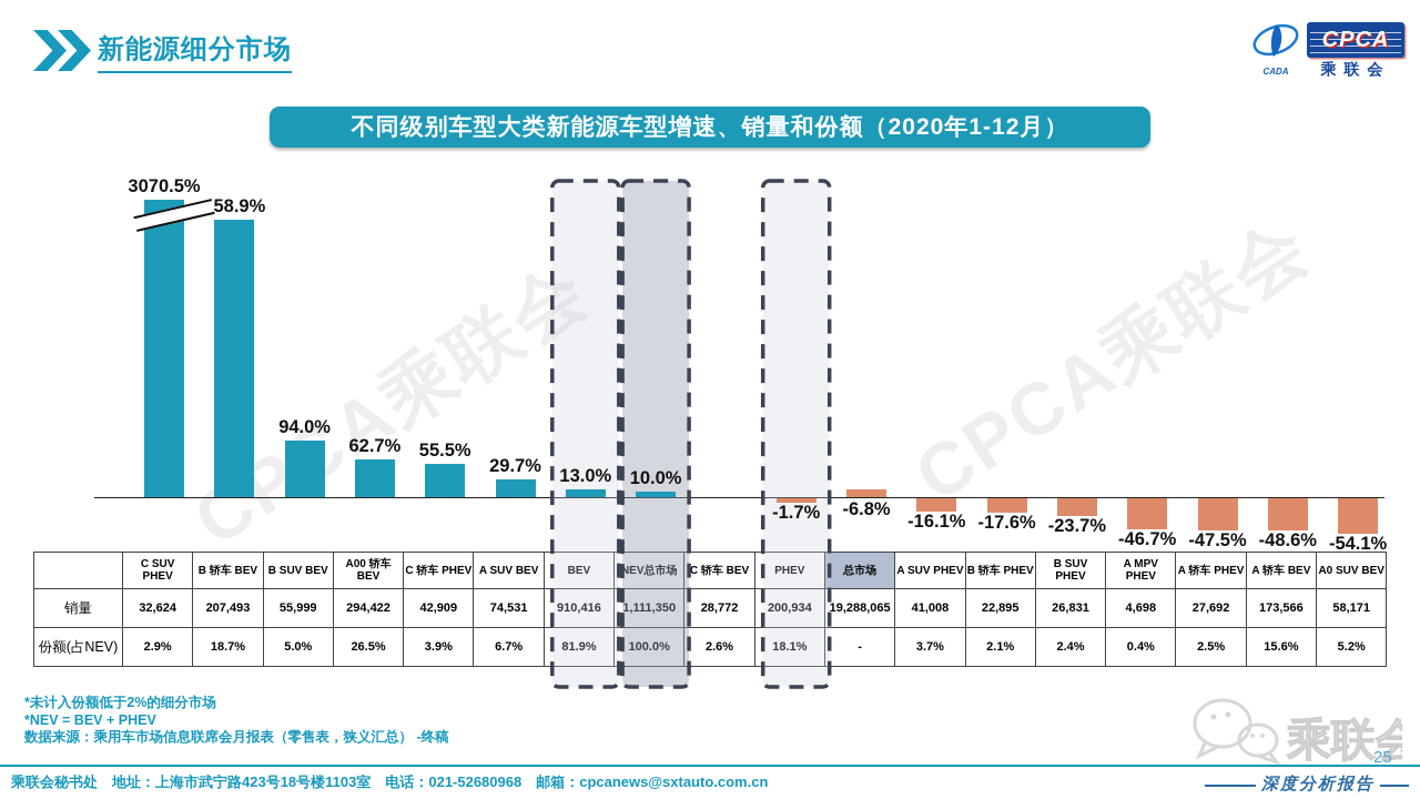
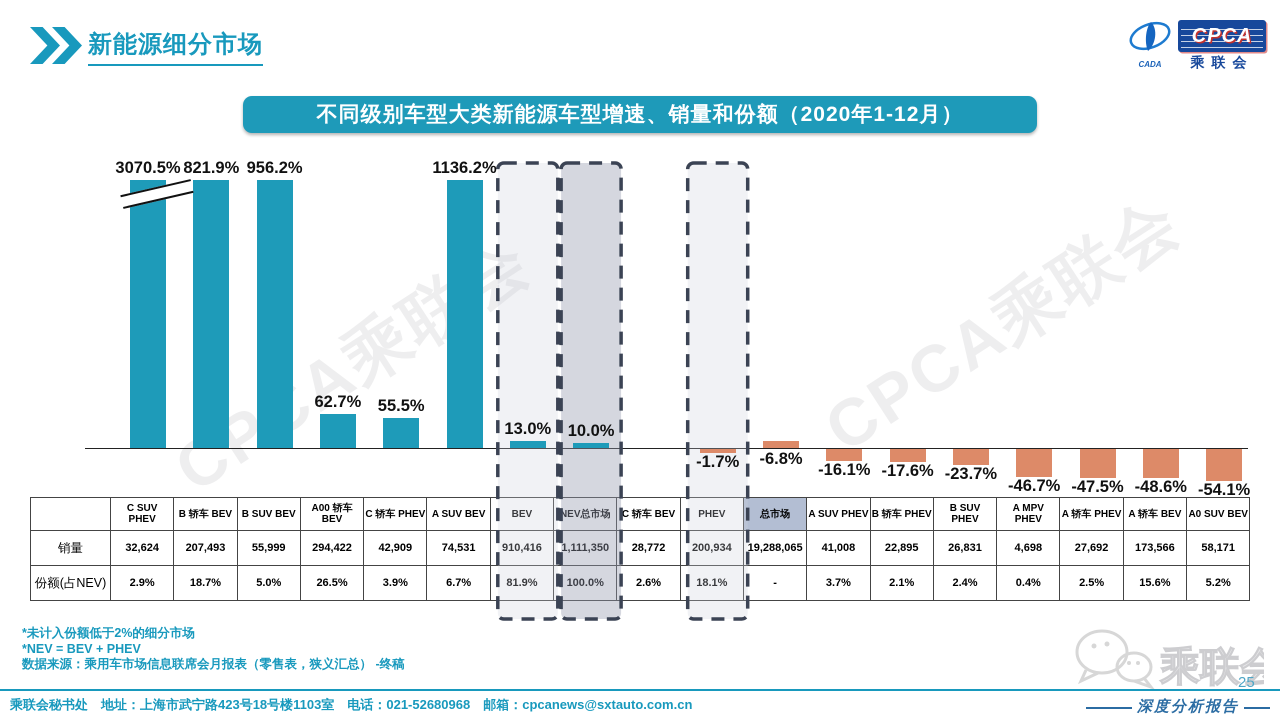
B 轿车 BEV: 458.9% -> 821.9%
B SUV BEV: 94.0% -> 956.2%
A SUV BEV: 29.7% -> 1136.2%
